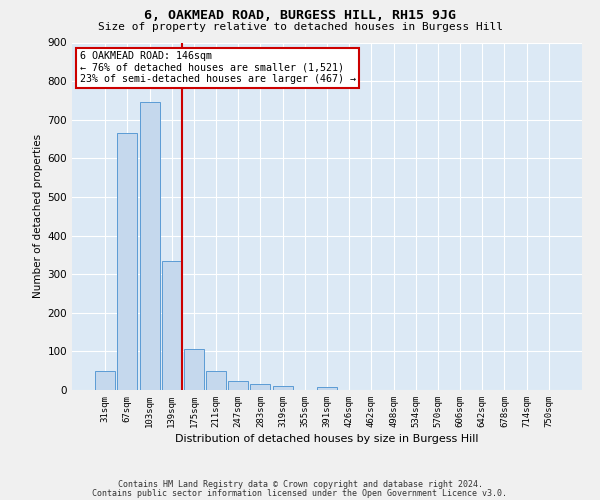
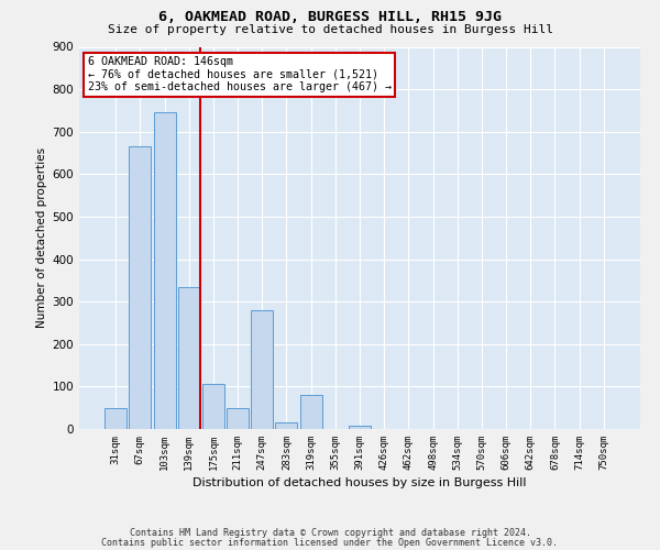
247sqm: 24 -> 280
319sqm: 10 -> 80
